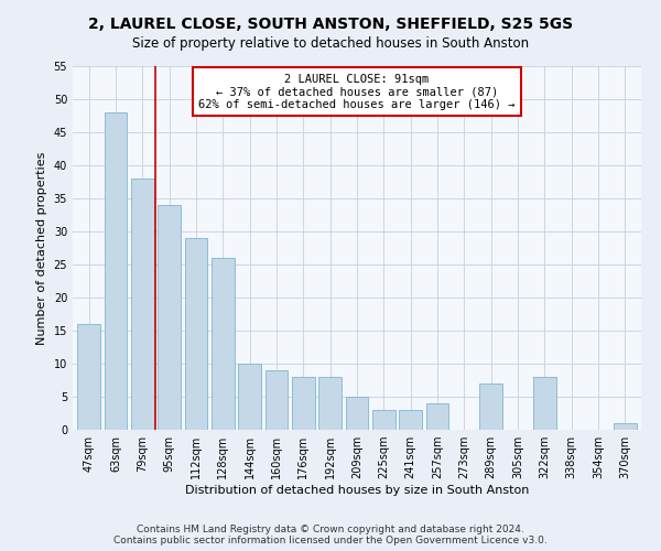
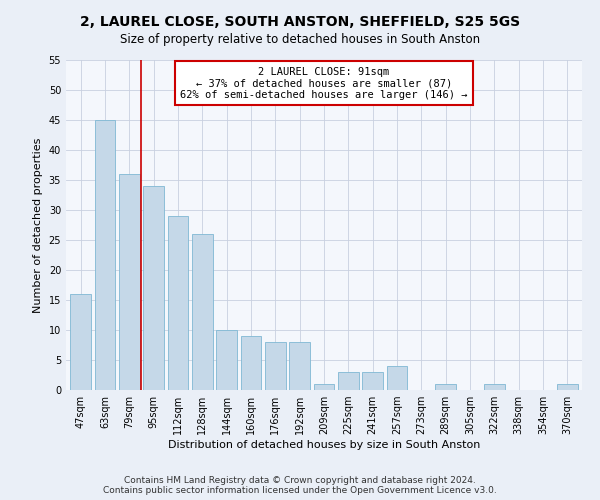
63sqm: 48 -> 45
79sqm: 38 -> 36
209sqm: 5 -> 1
289sqm: 7 -> 1
322sqm: 8 -> 1
